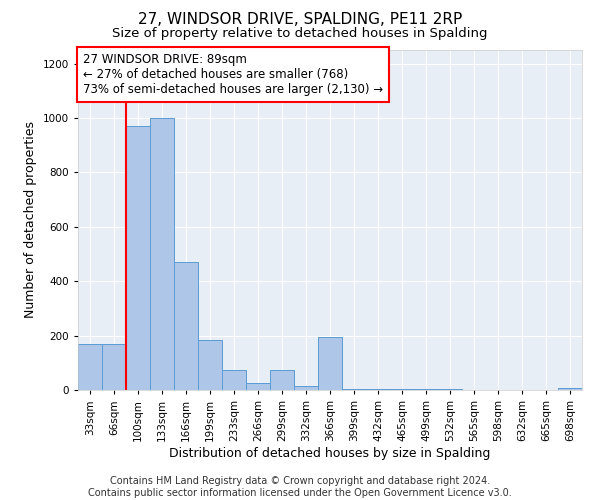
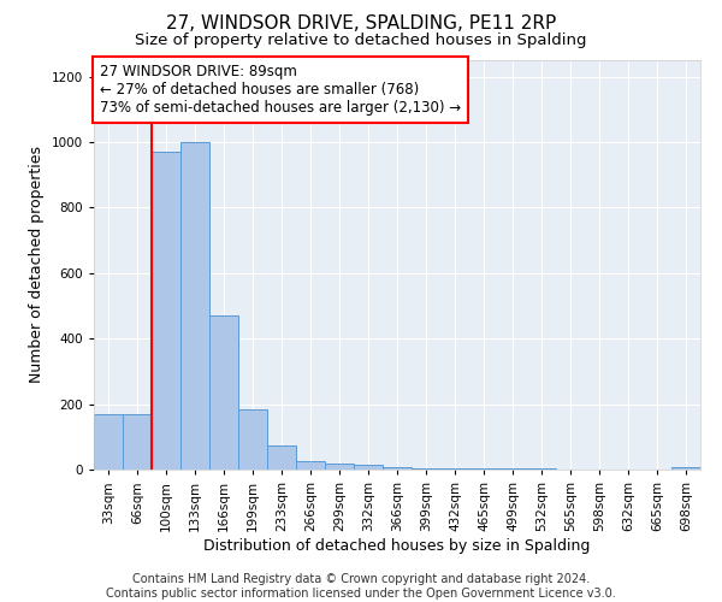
299sqm: 75 -> 20
366sqm: 195 -> 8
